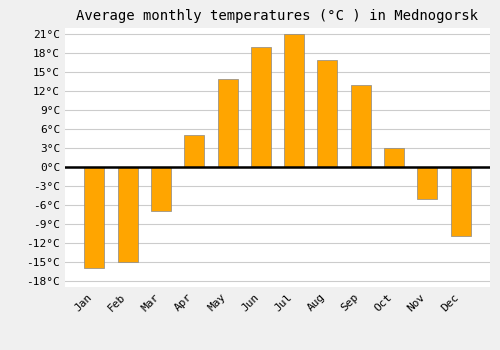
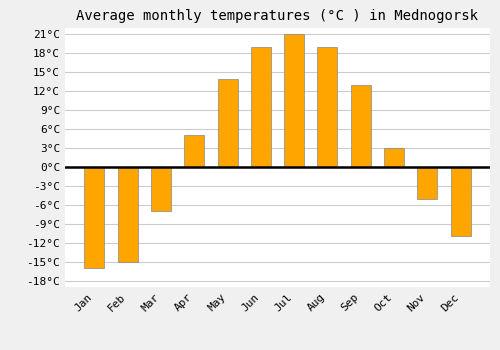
Aug: 17°C -> 19°C
